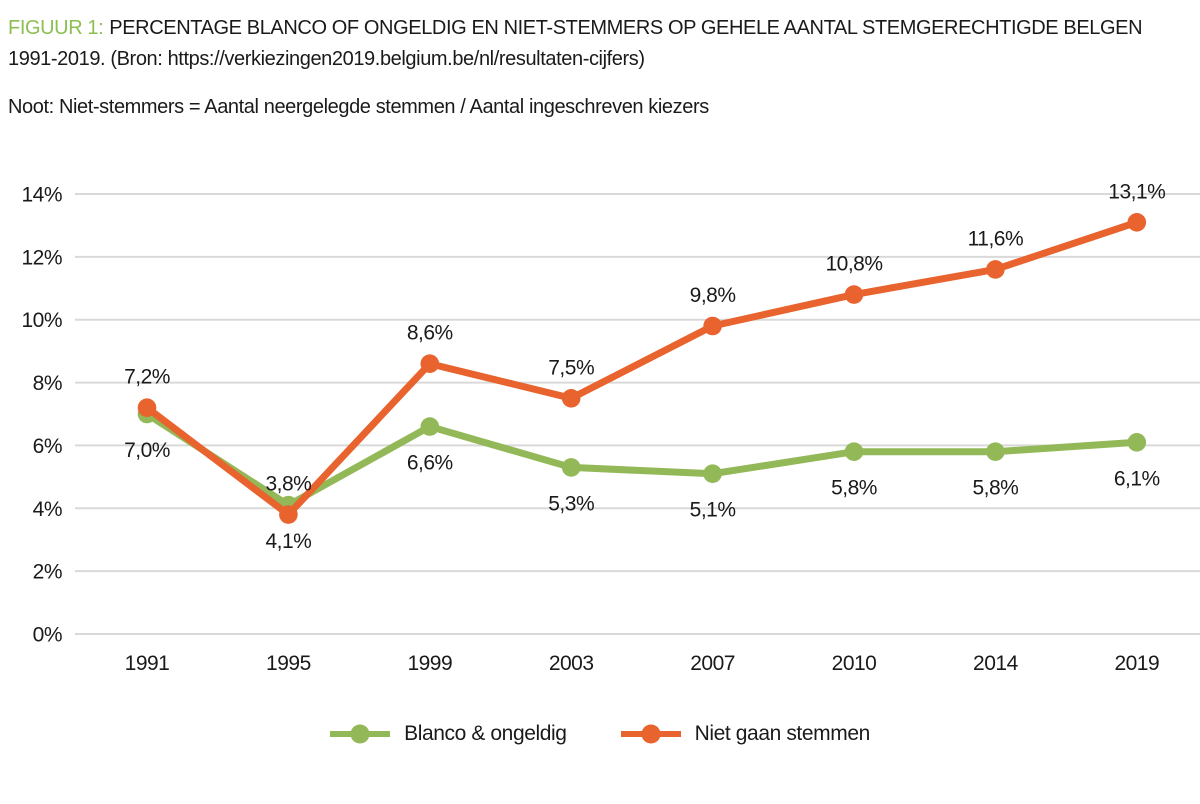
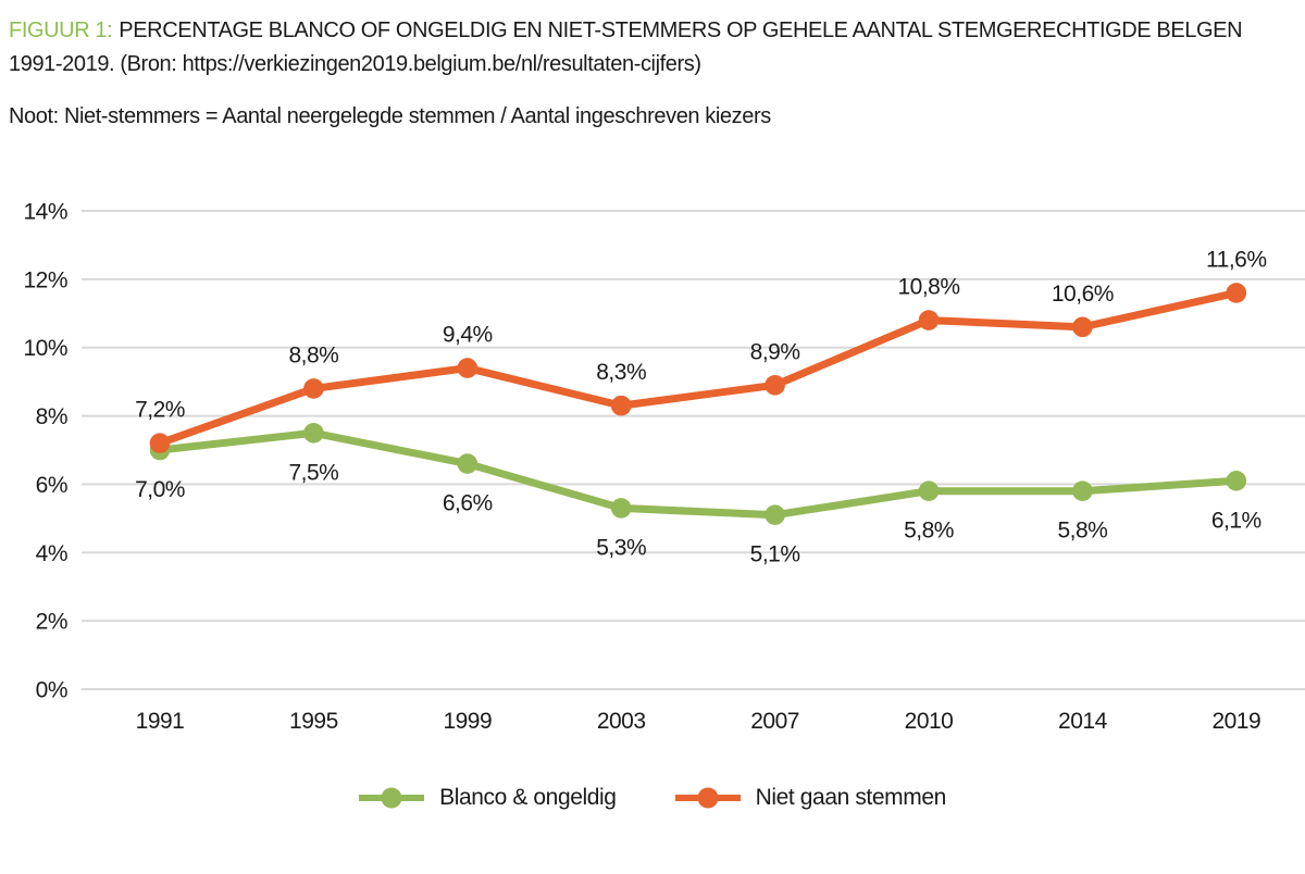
Blanco & ongeldig/1995: 4,1% -> 7,5%
Niet gaan stemmen/1995: 3,8% -> 8,8%
Niet gaan stemmen/1999: 8,6% -> 9,4%
Niet gaan stemmen/2003: 7,5% -> 8,3%
Niet gaan stemmen/2007: 9,8% -> 8,9%
Niet gaan stemmen/2014: 11,6% -> 10,6%
Niet gaan stemmen/2019: 13,1% -> 11,6%
